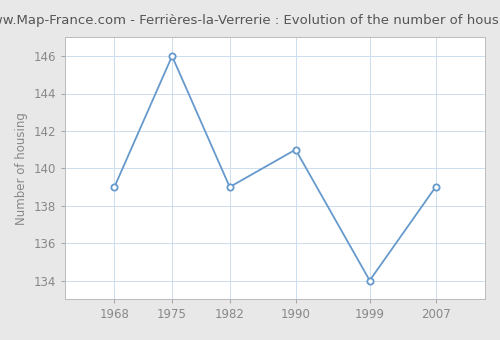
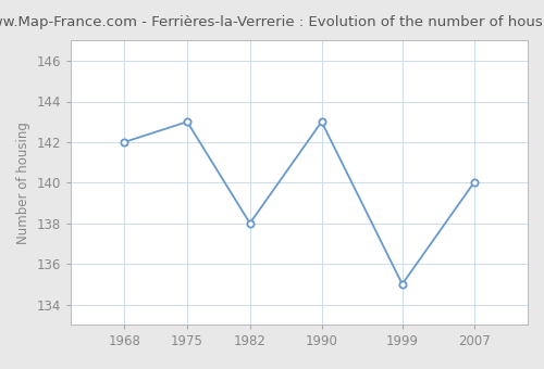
1968: 139 -> 142
1975: 146 -> 143
1982: 139 -> 138
1990: 141 -> 143
1999: 134 -> 135
2007: 139 -> 140
